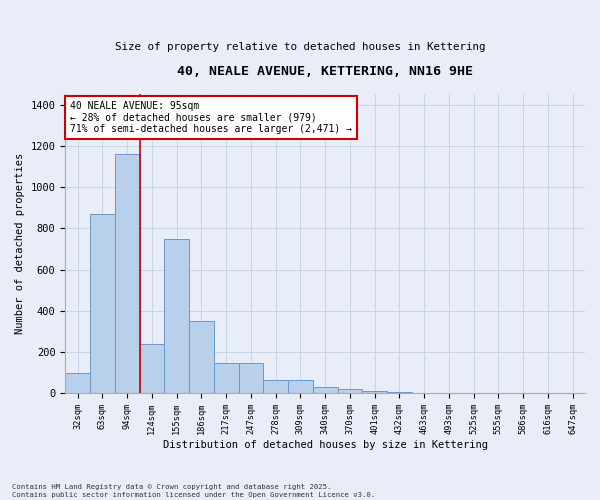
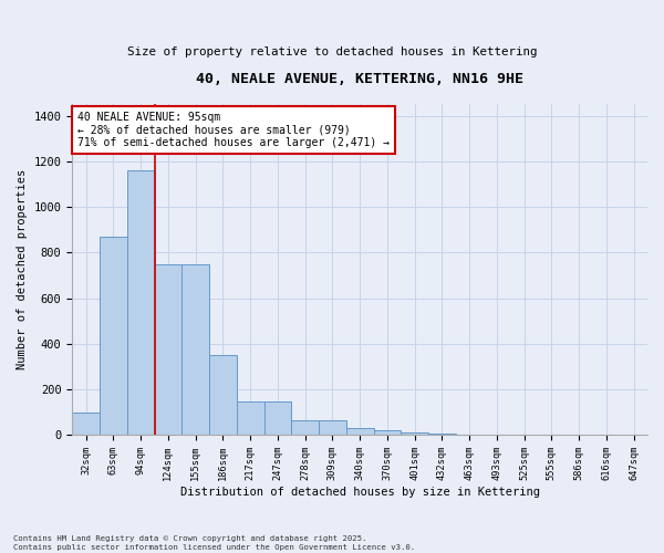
124sqm: 240 -> 750
